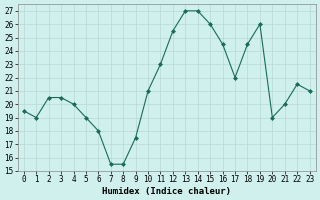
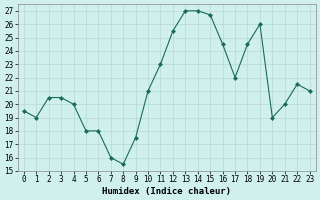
5: 19.0 -> 18.0
7: 15.5 -> 16.0
15: 26.0 -> 26.7
